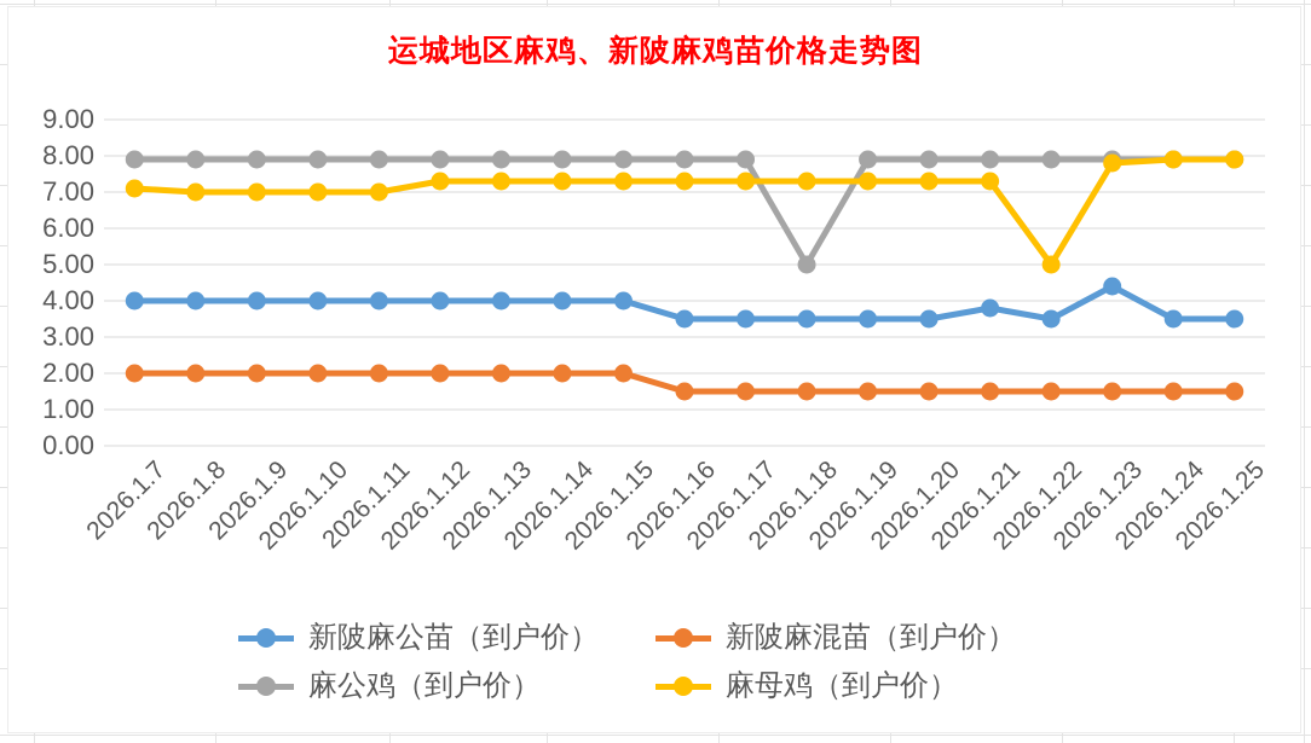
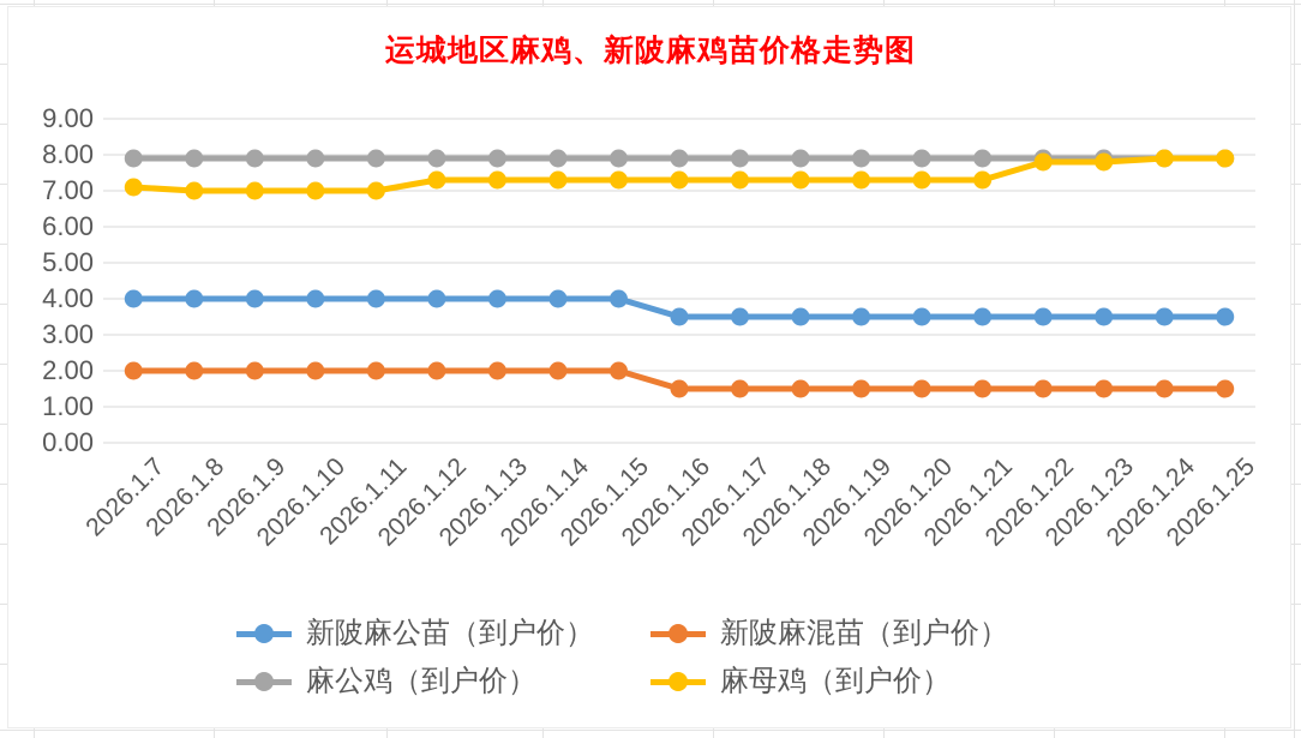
麻公鸡（到户价）/2026.1.18: 5.0 -> 7.9
新陂麻公苗（到户价）/2026.1.21: 3.8 -> 3.5
麻母鸡（到户价）/2026.1.22: 5.0 -> 7.8
新陂麻公苗（到户价）/2026.1.23: 4.4 -> 3.5
